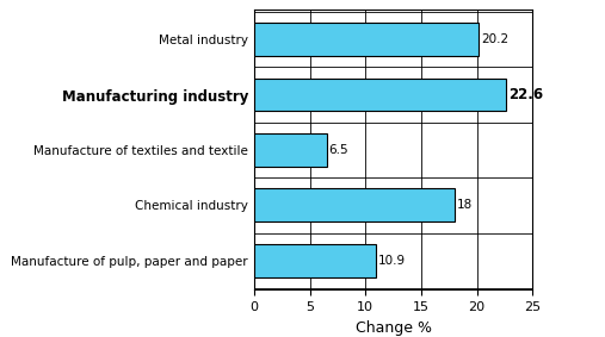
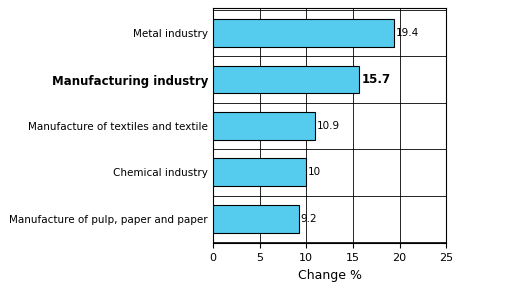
Metal industry: 20.2 -> 19.4
Manufacturing industry: 22.6 -> 15.7
Manufacture of textiles and textile: 6.5 -> 10.9
Chemical industry: 18 -> 10
Manufacture of pulp, paper and paper: 10.9 -> 9.2
